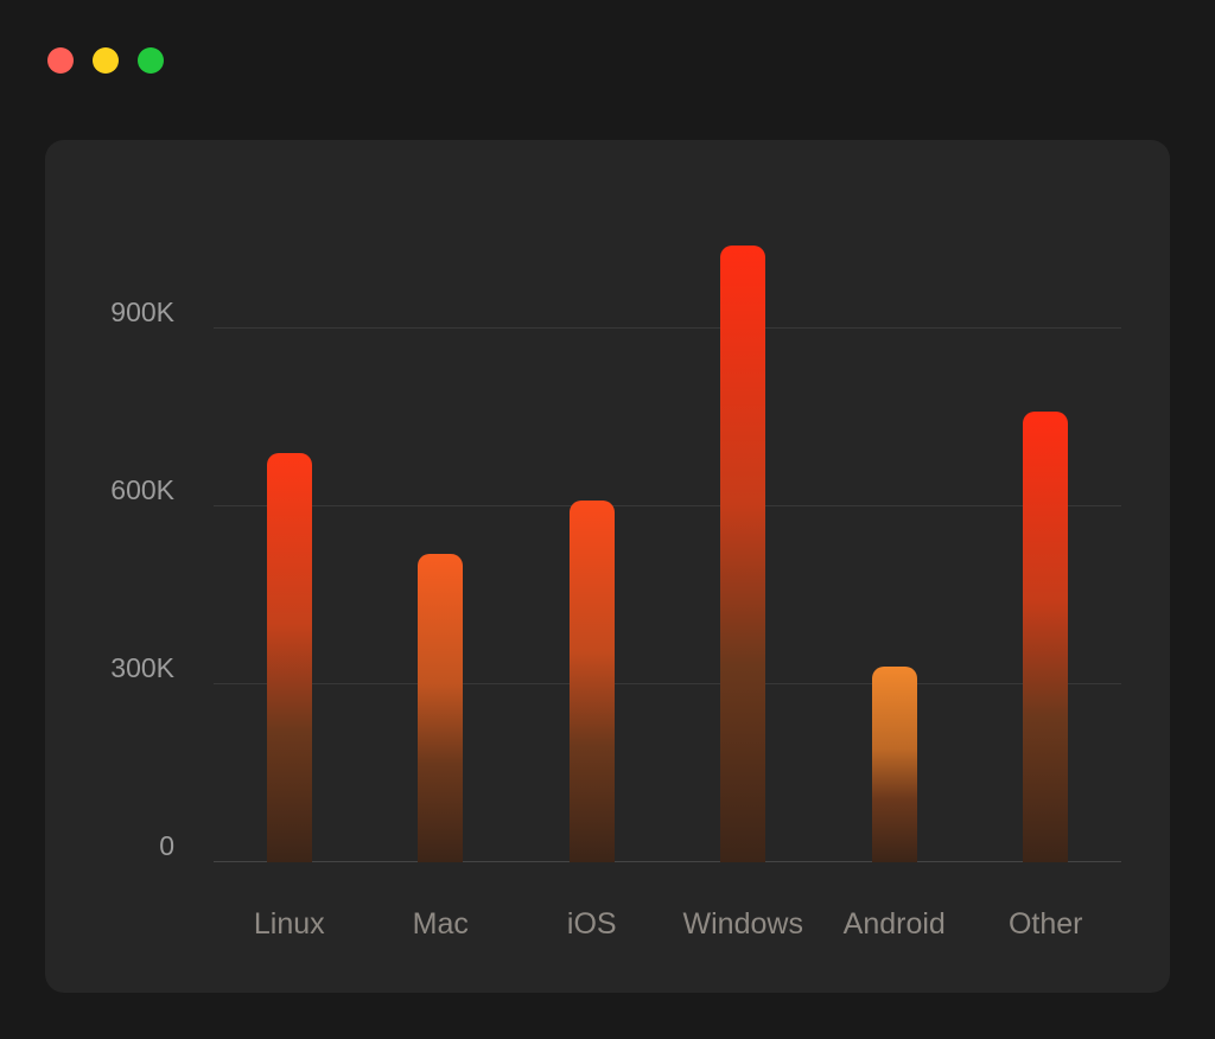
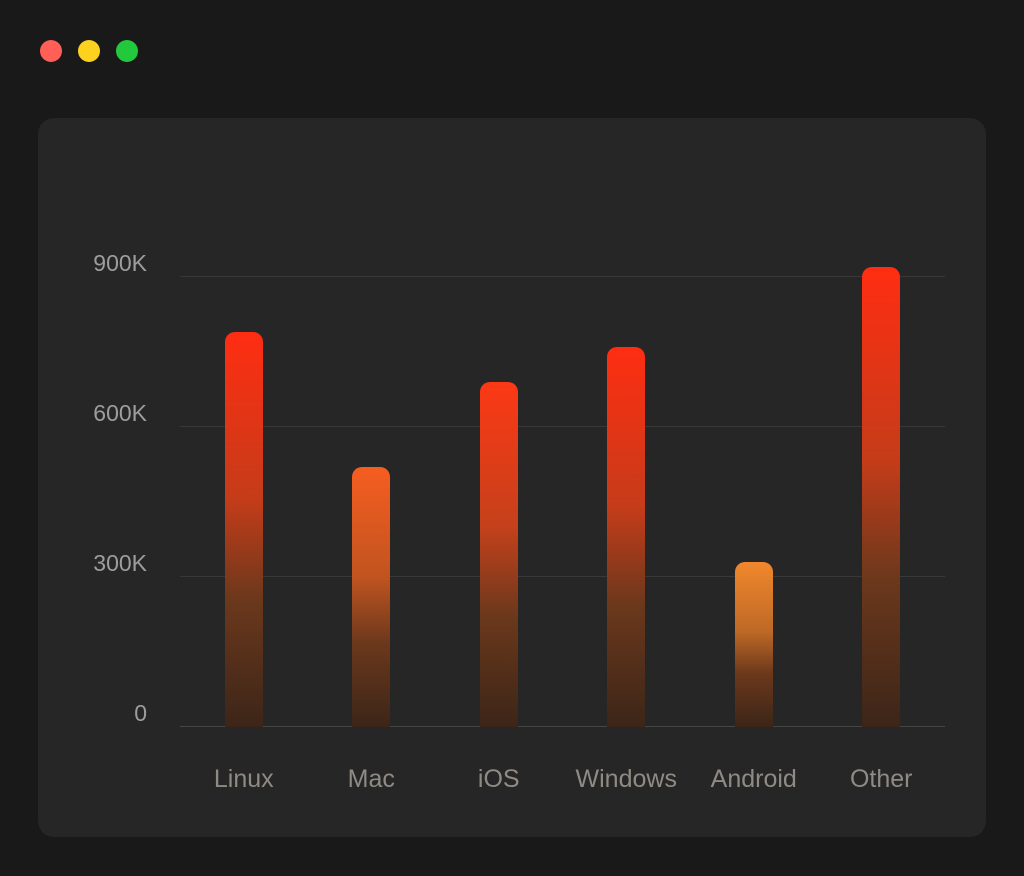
Linux: 690K -> 790K
iOS: 610K -> 690K
Windows: 1040K -> 760K
Other: 760K -> 920K
